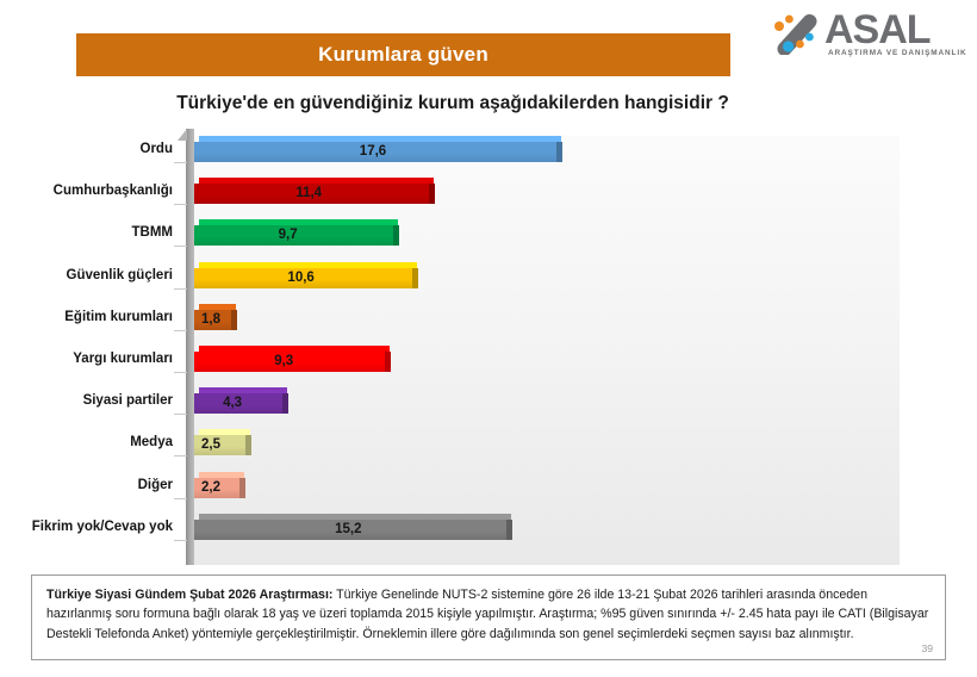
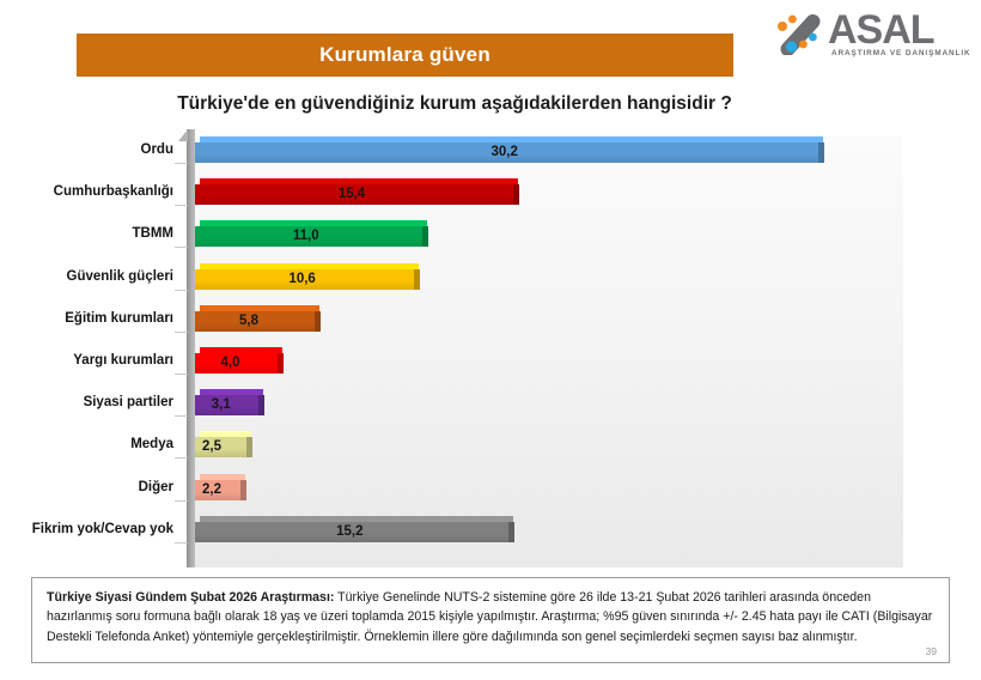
Ordu: 17,6 -> 30,2
Cumhurbaşkanlığı: 11,4 -> 15,4
TBMM: 9,7 -> 11,0
Eğitim kurumları: 1,8 -> 5,8
Yargı kurumları: 9,3 -> 4,0
Siyasi partiler: 4,3 -> 3,1
